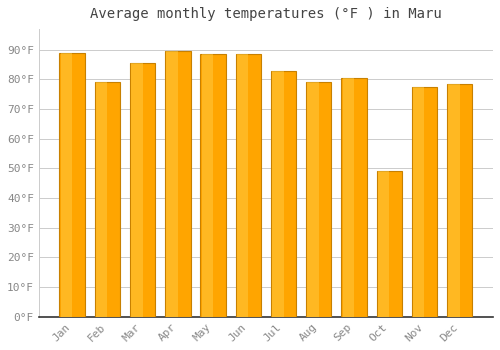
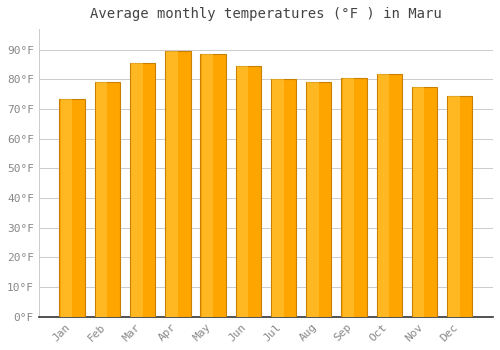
Jan: 89.0°F -> 73.5°F
Jun: 88.5°F -> 84.5°F
Jul: 83.0°F -> 80.0°F
Oct: 49.0°F -> 82.0°F
Dec: 78.5°F -> 74.5°F
